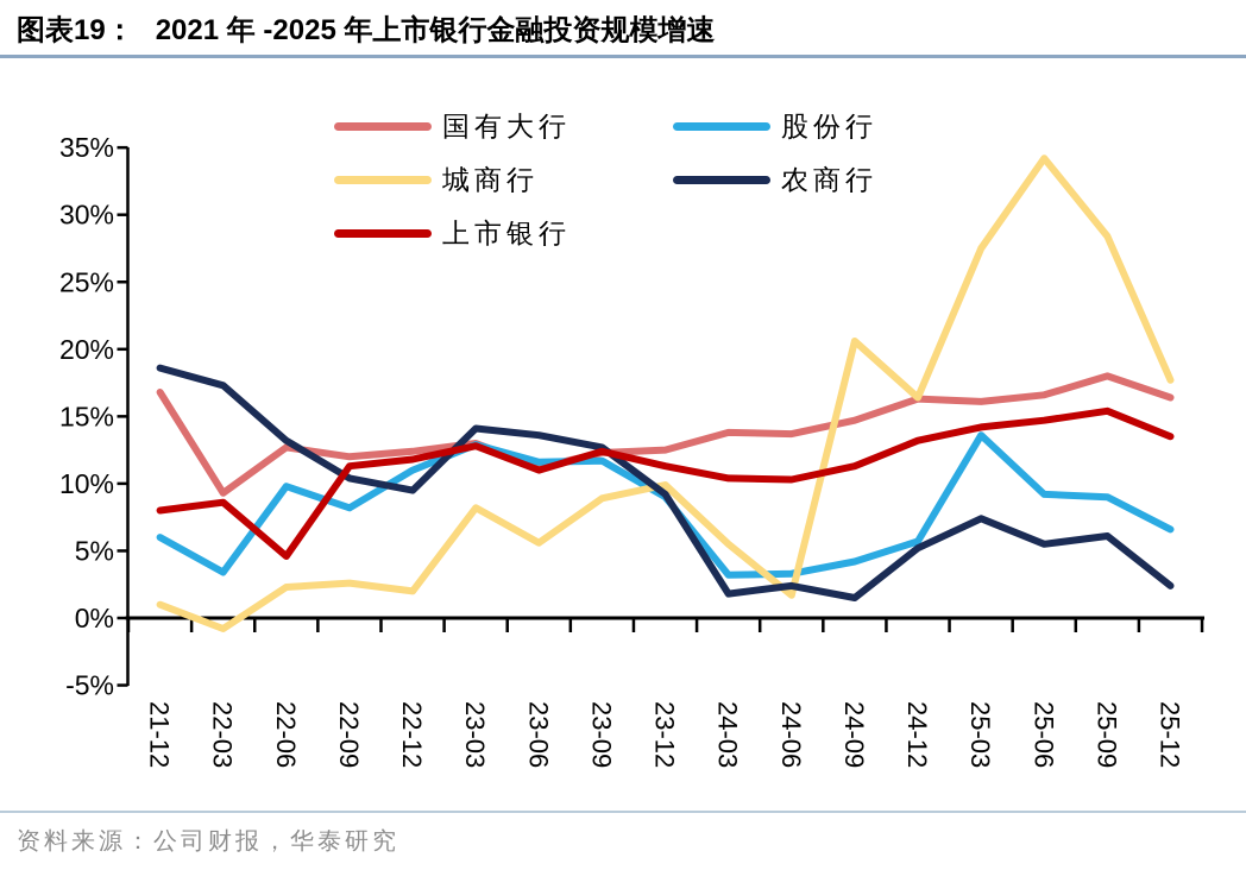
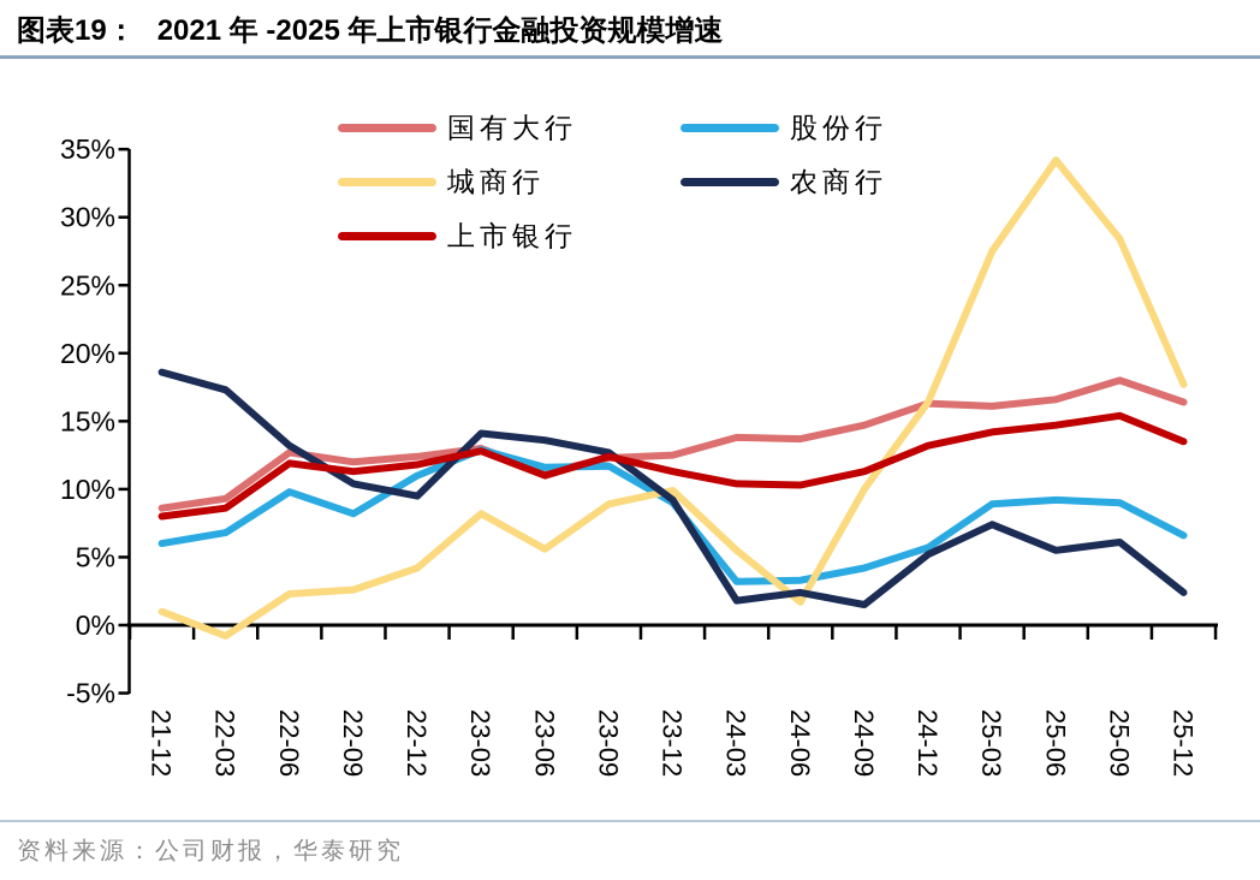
国有大行/21-12: 16.8% -> 8.6%
股份行/22-03: 3.4% -> 6.8%
上市银行/22-06: 4.6% -> 11.9%
城商行/22-12: 2.0% -> 4.2%
城商行/24-09: 20.6% -> 10.0%
股份行/25-03: 13.6% -> 8.9%
